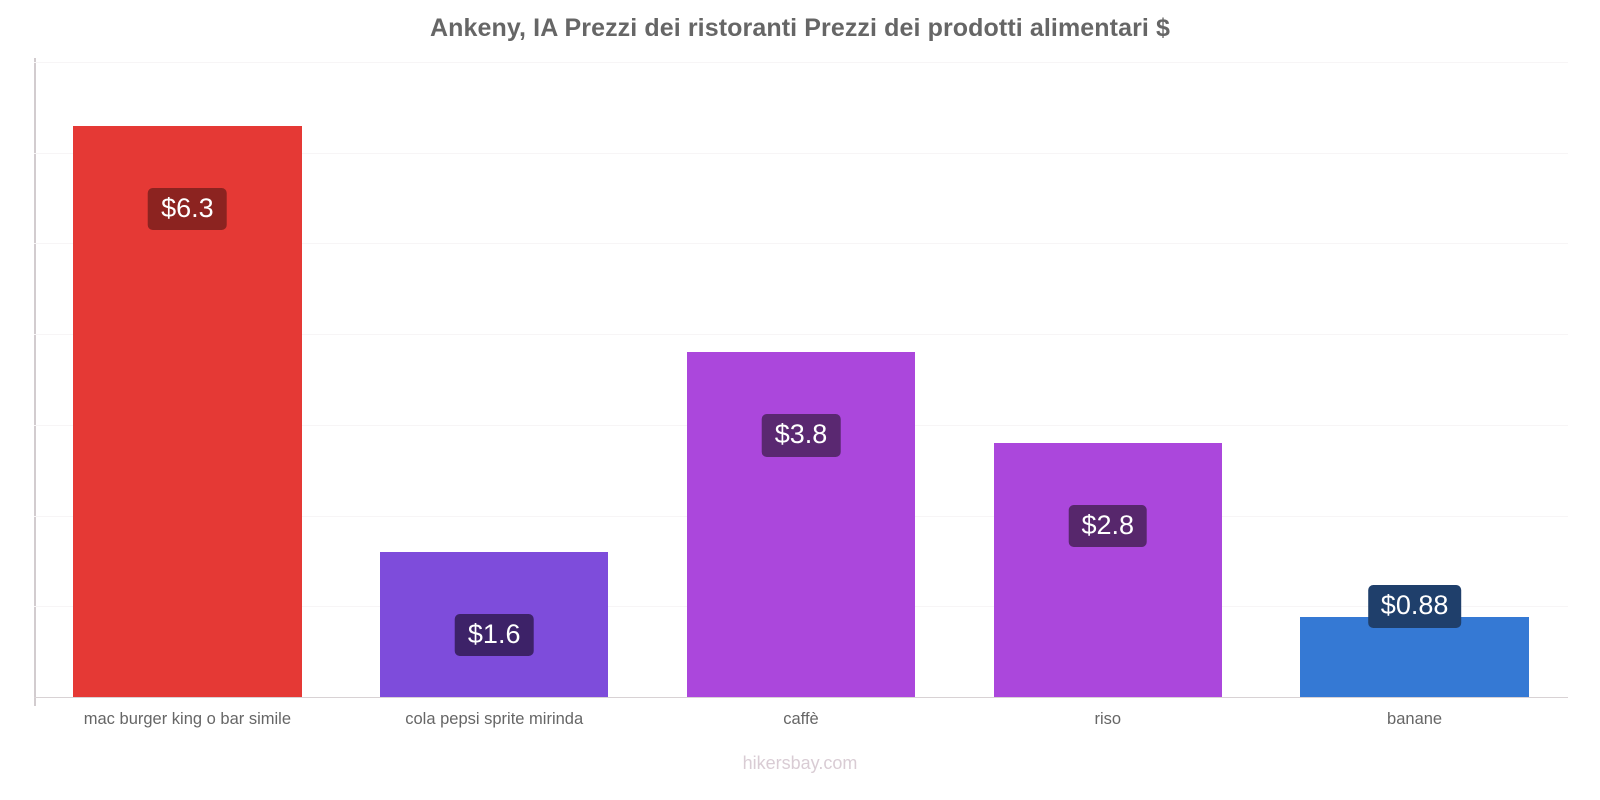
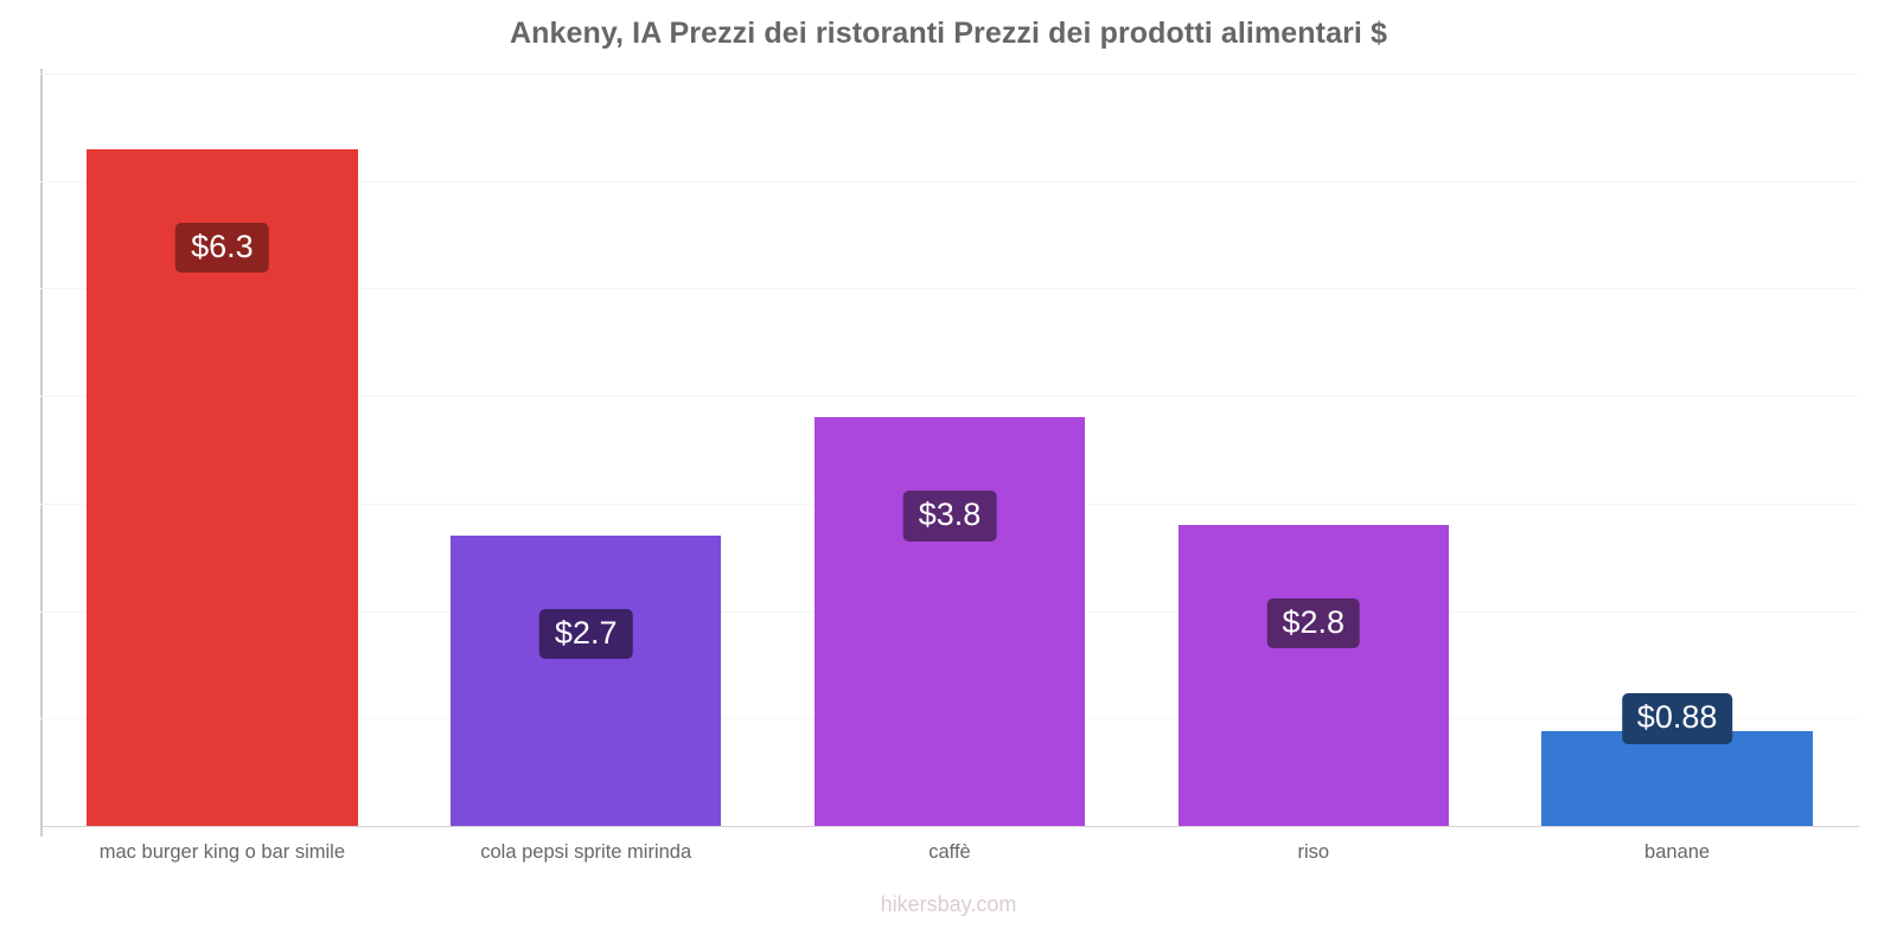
cola pepsi sprite mirinda: $1.6 -> $2.7
